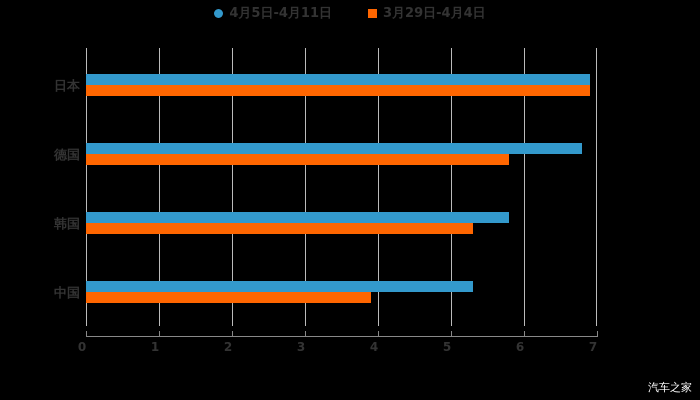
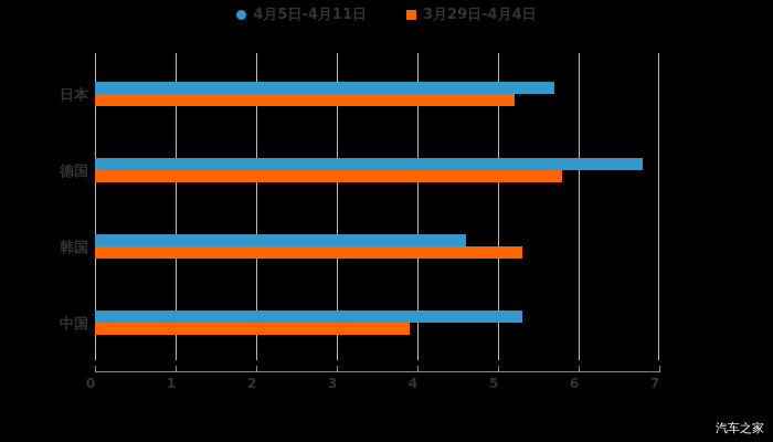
4月5日-4月11日/日本: 6.9 -> 5.7
3月29日-4月4日/日本: 6.9 -> 5.2
4月5日-4月11日/韩国: 5.8 -> 4.6
